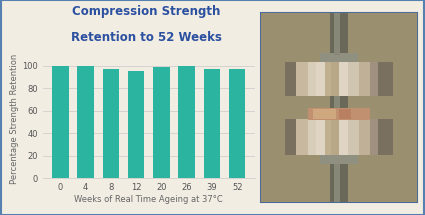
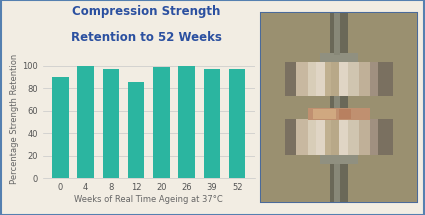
0: 100 -> 90
12: 95 -> 86
